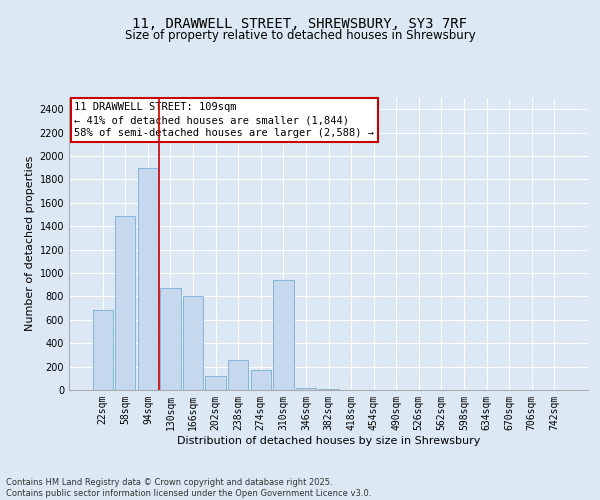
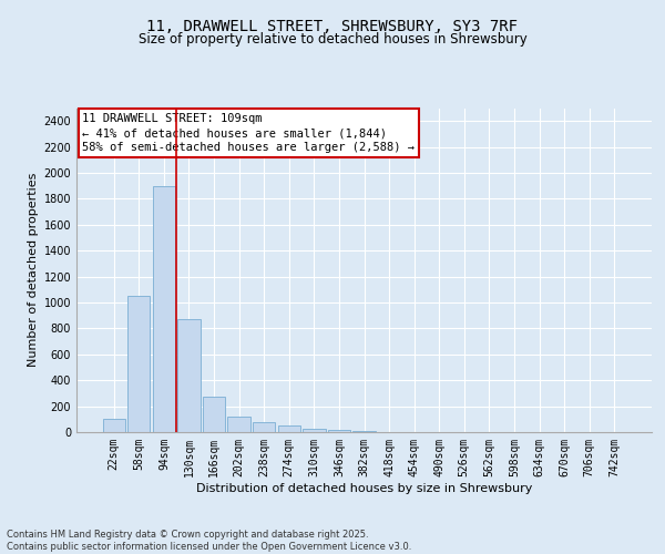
22sqm: 680 -> 100
58sqm: 1490 -> 1050
166sqm: 800 -> 270
238sqm: 260 -> 80
274sqm: 170 -> 60
310sqm: 940 -> 20
